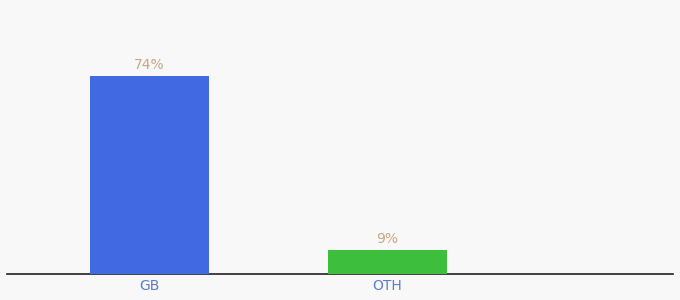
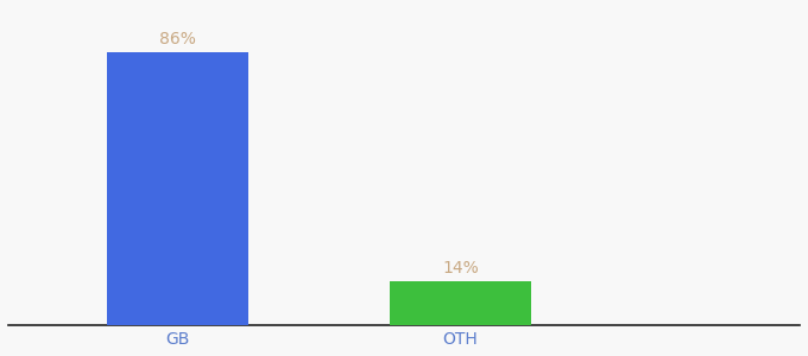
GB: 74% -> 86%
OTH: 9% -> 14%
